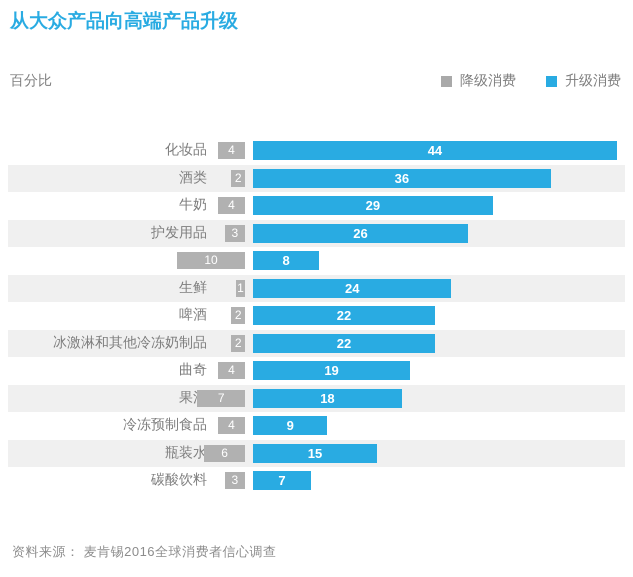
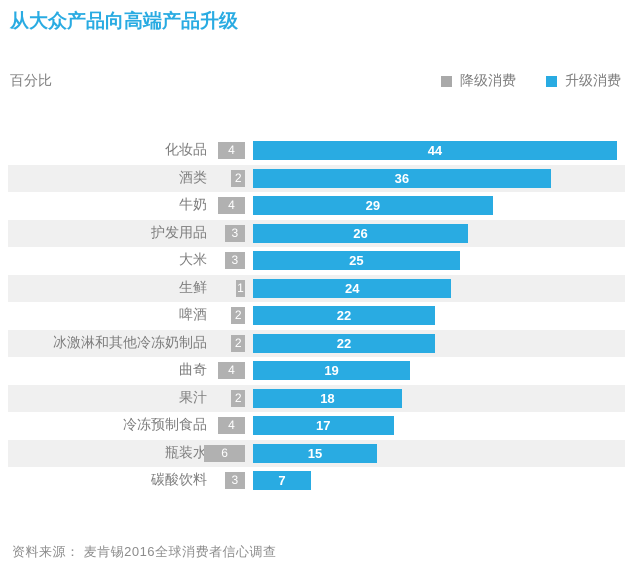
降级消费/大米: 10 -> 3
升级消费/大米: 8 -> 25
降级消费/果汁: 7 -> 2
升级消费/冷冻预制食品: 9 -> 17
